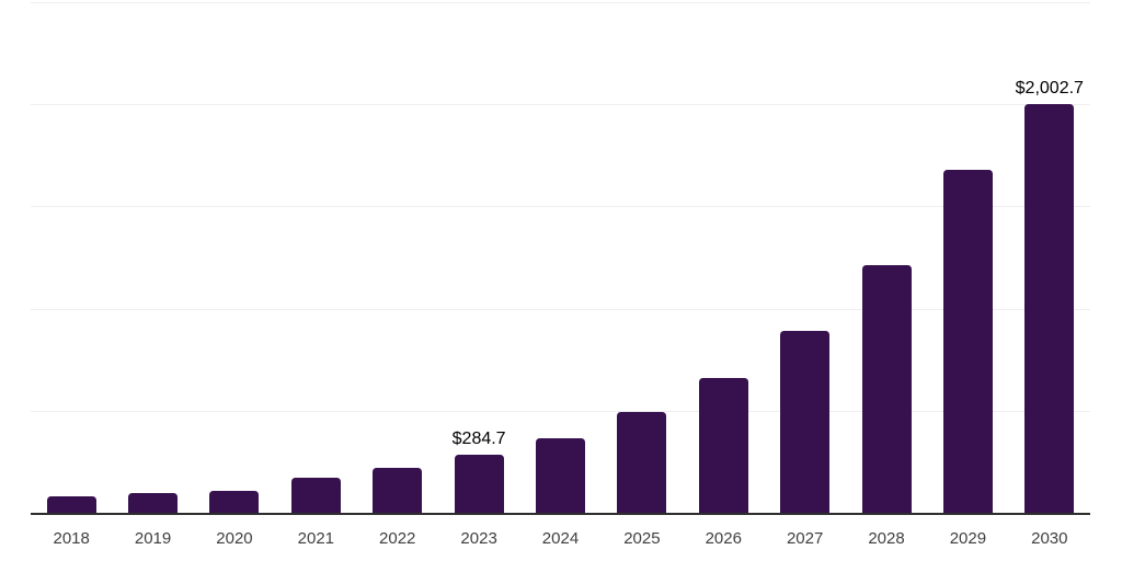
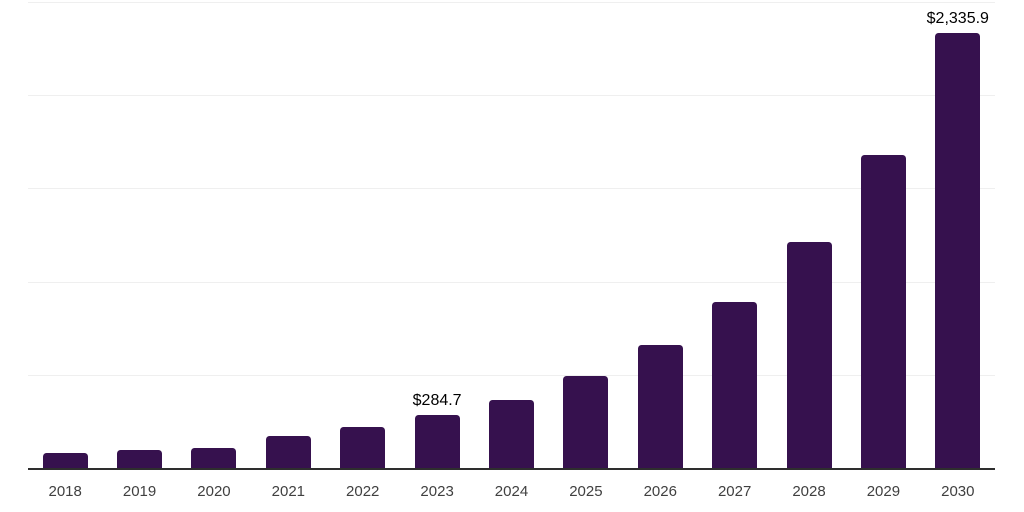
2030: $2,002.7 -> $2,335.9
